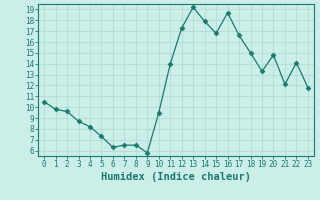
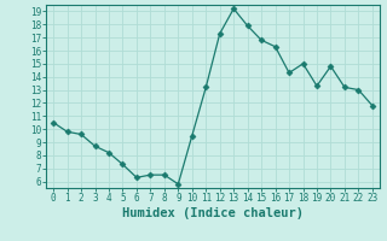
11: 14.0 -> 13.2
16: 18.7 -> 16.3
17: 16.6 -> 14.3
21: 12.1 -> 13.2
22: 14.1 -> 13.0
